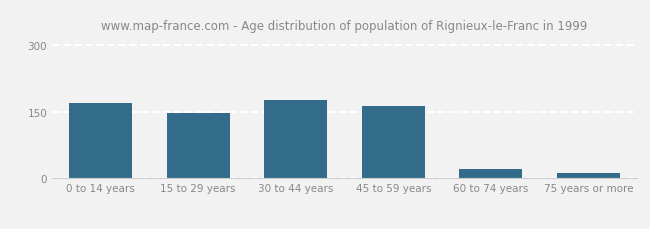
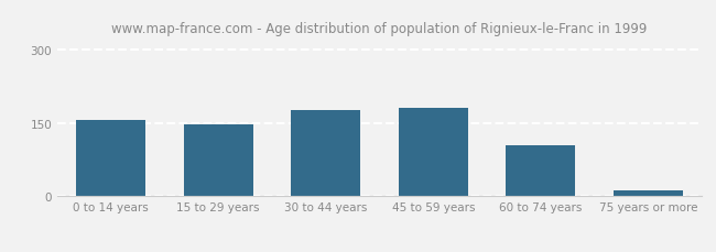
0 to 14 years: 170 -> 155
45 to 59 years: 163 -> 180
60 to 74 years: 22 -> 105
